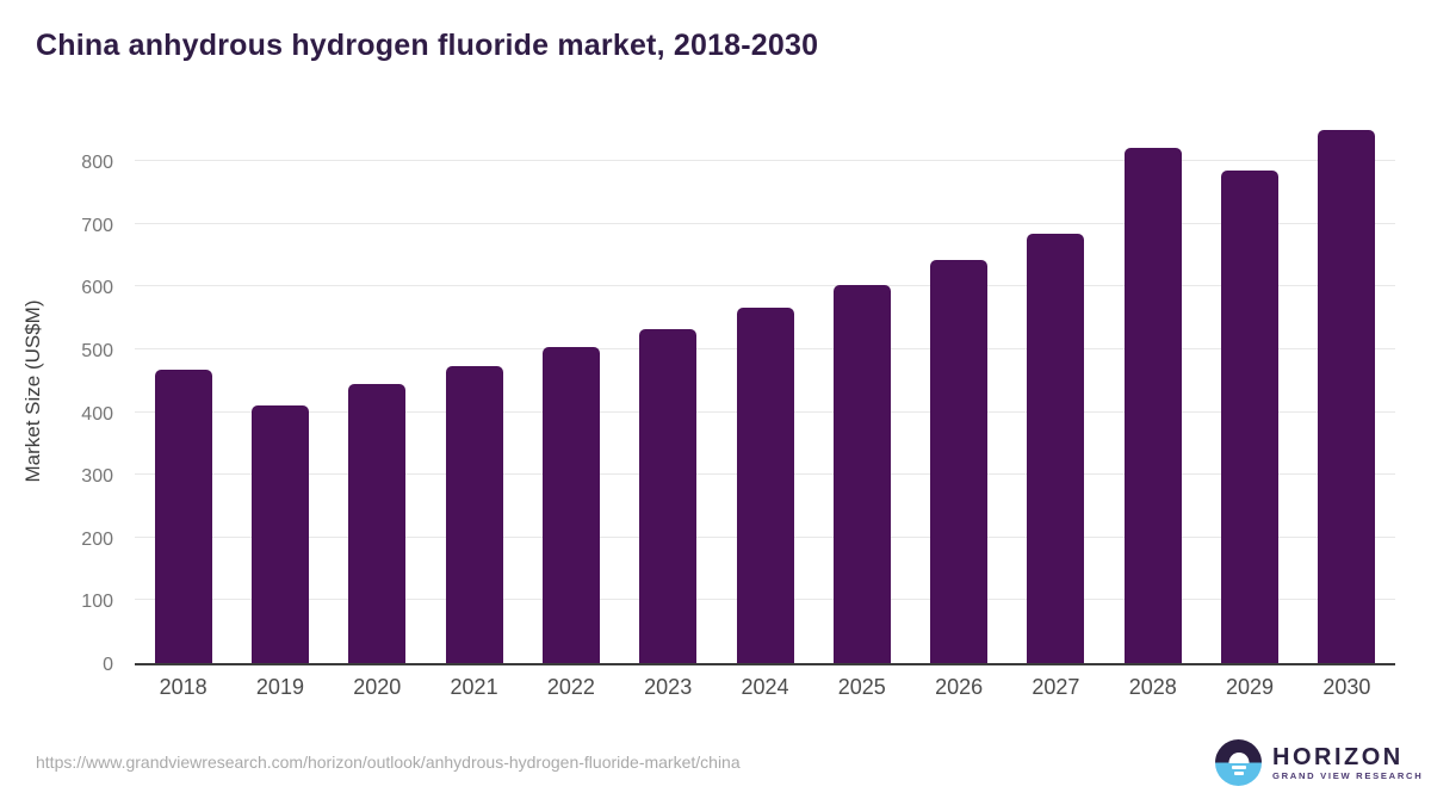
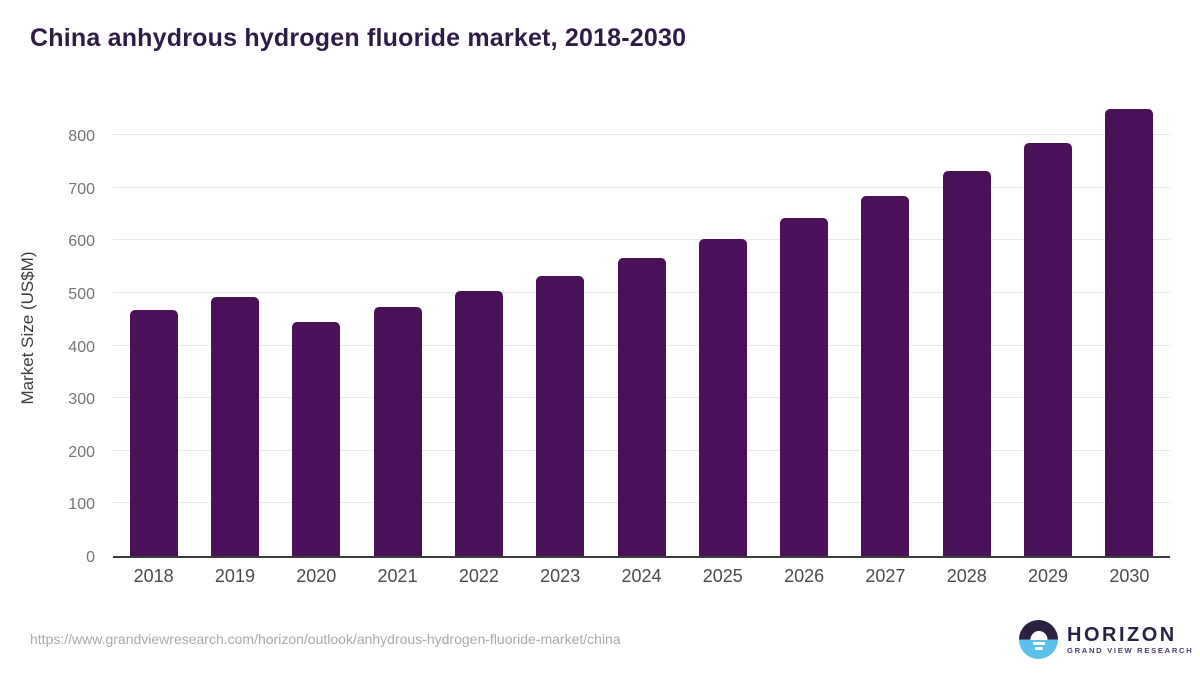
2019: 410 -> 490
2028: 820 -> 730
